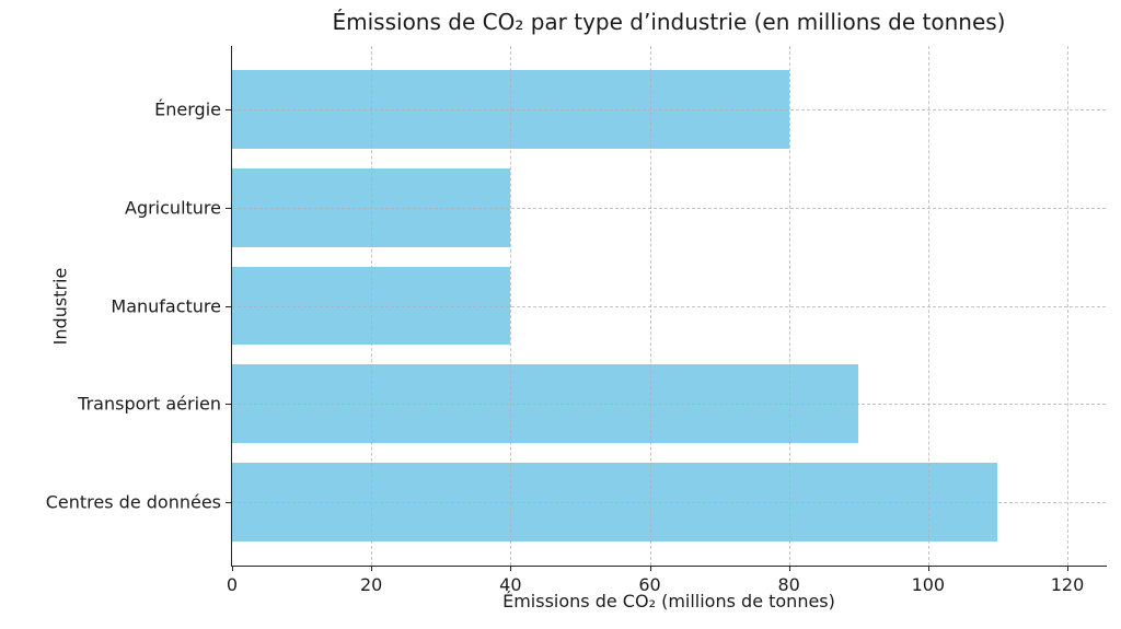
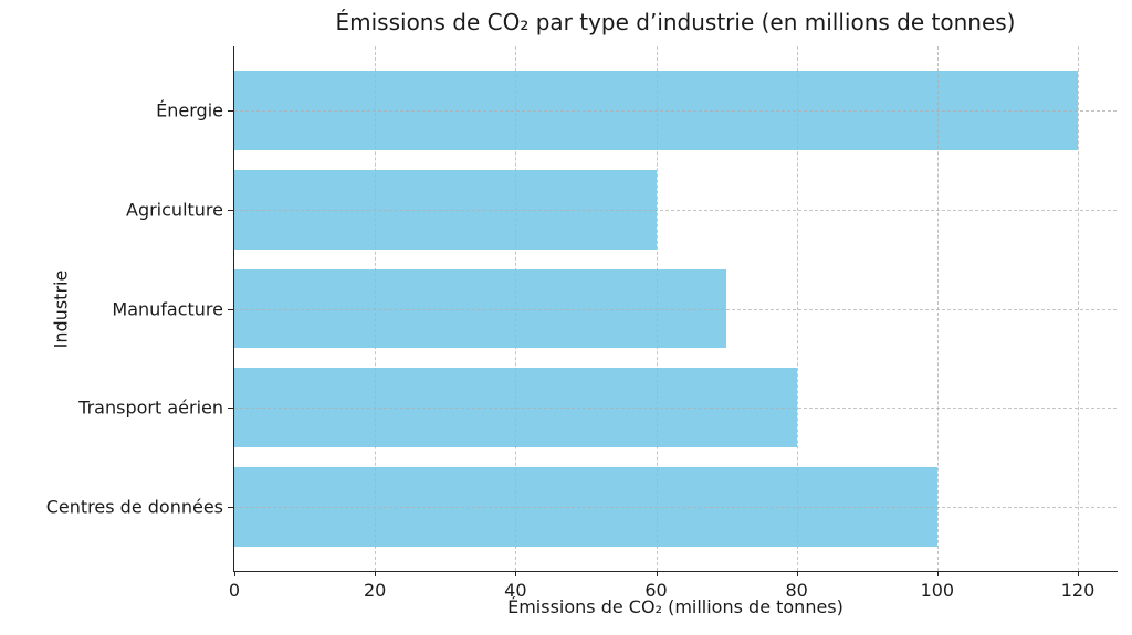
Énergie: 80 -> 120
Agriculture: 40 -> 60
Manufacture: 40 -> 70
Transport aérien: 90 -> 80
Centres de données: 110 -> 100
